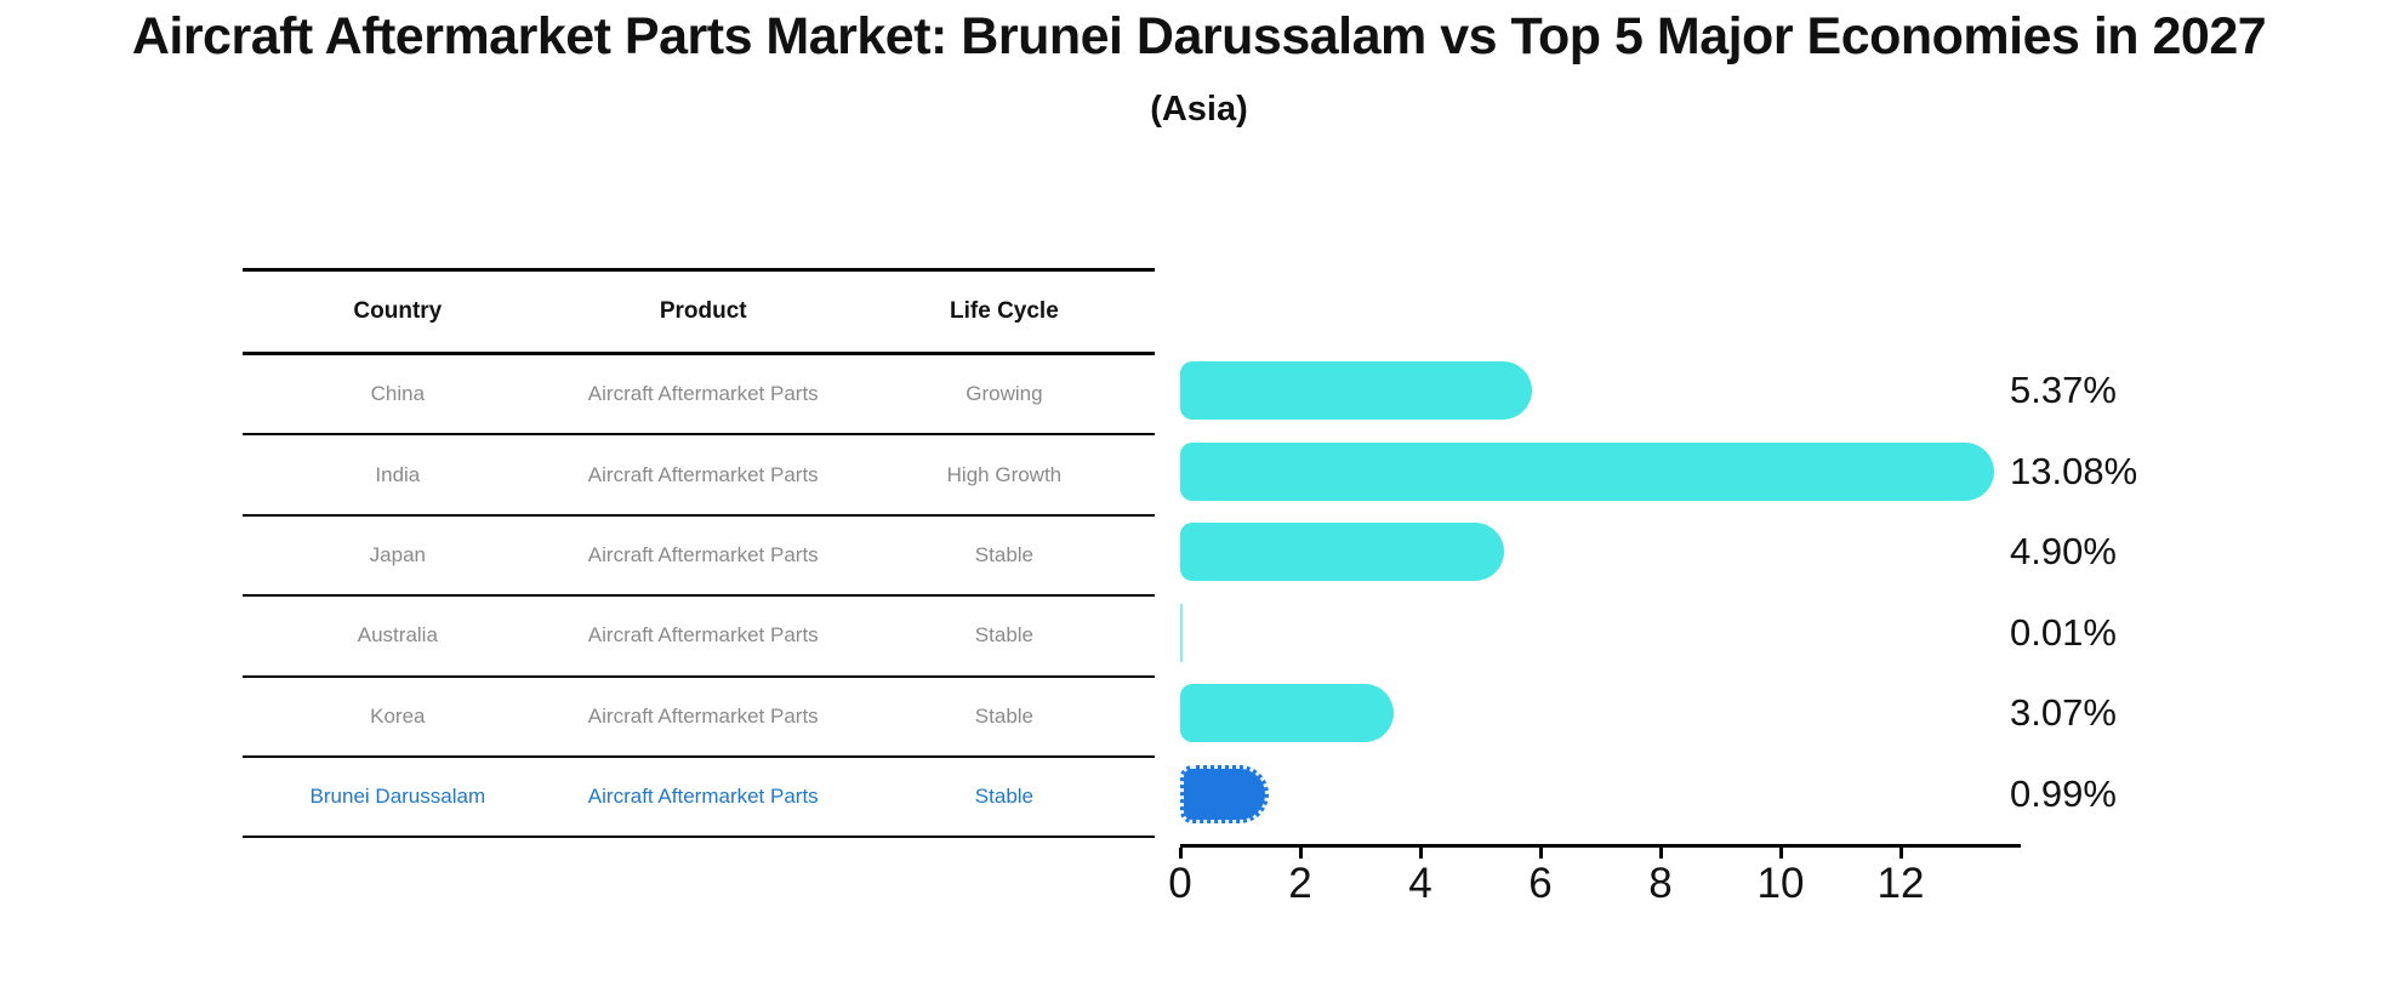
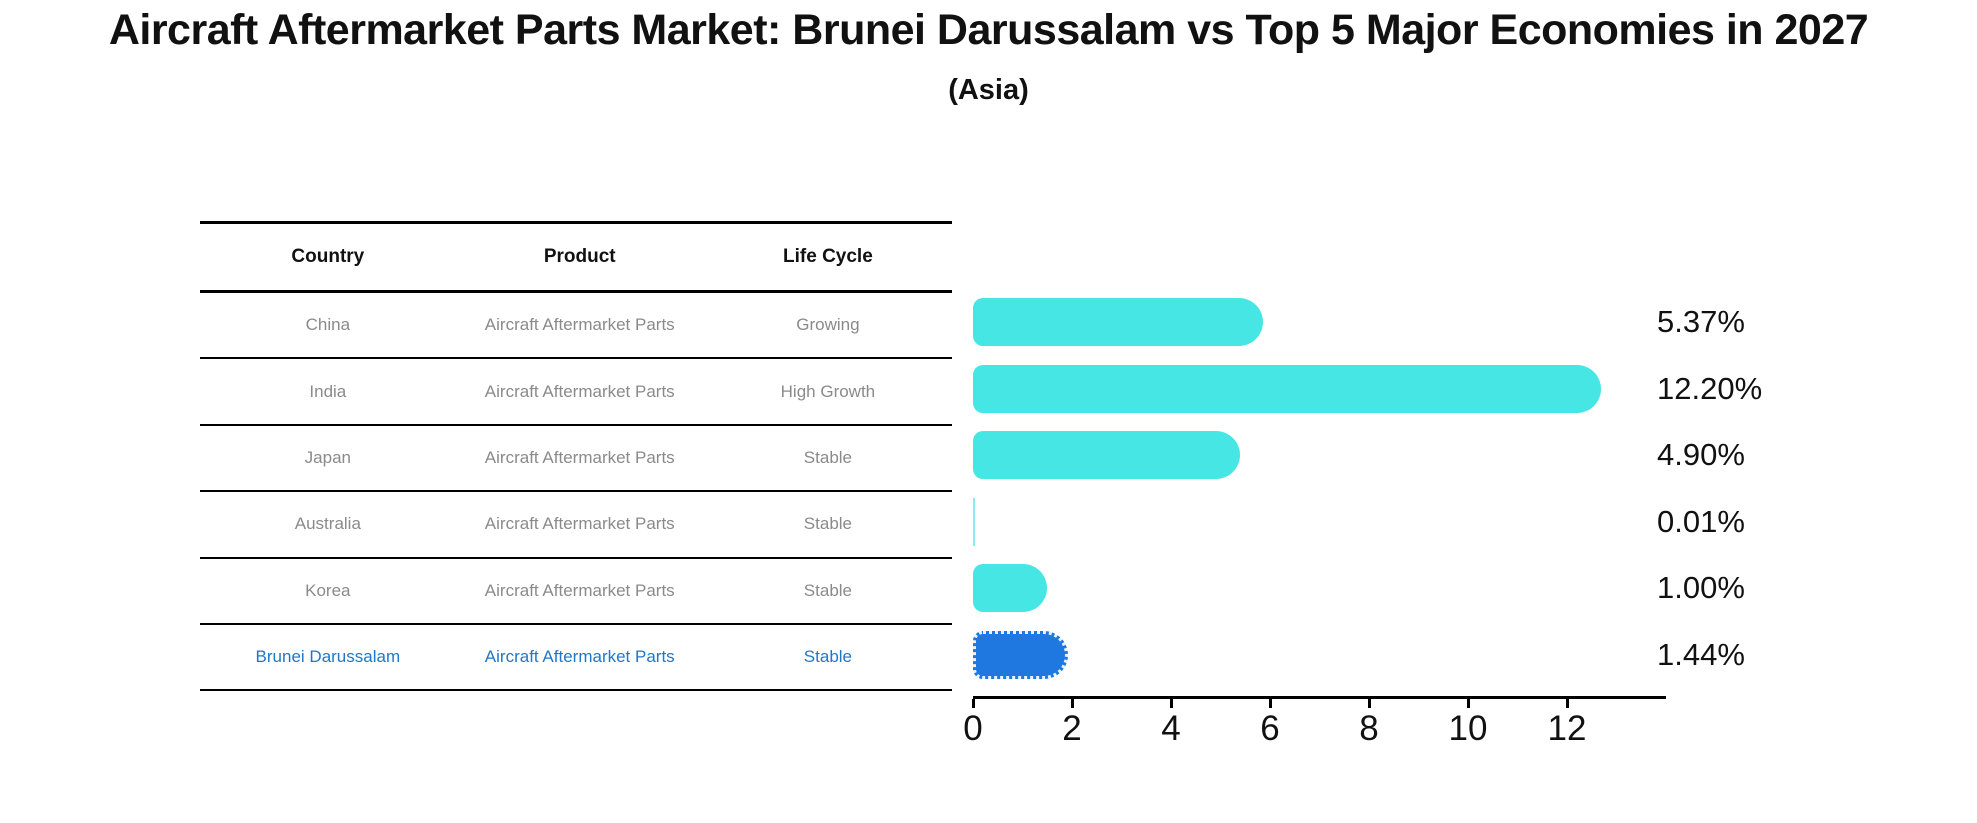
India: 13.08% -> 12.20%
Korea: 3.07% -> 1.00%
Brunei Darussalam: 0.99% -> 1.44%
